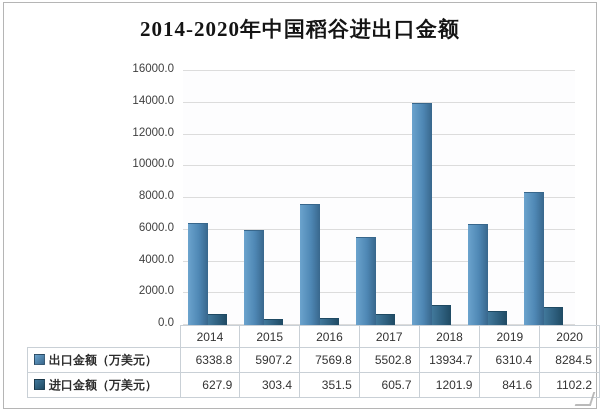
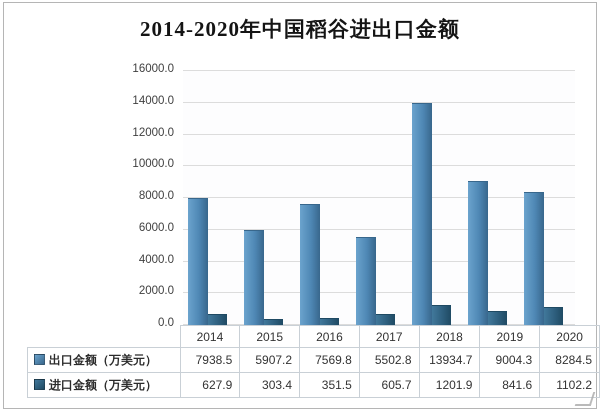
出口金额（万美元）/2014: 6338.8 -> 7938.5
出口金额（万美元）/2019: 6310.4 -> 9004.3
